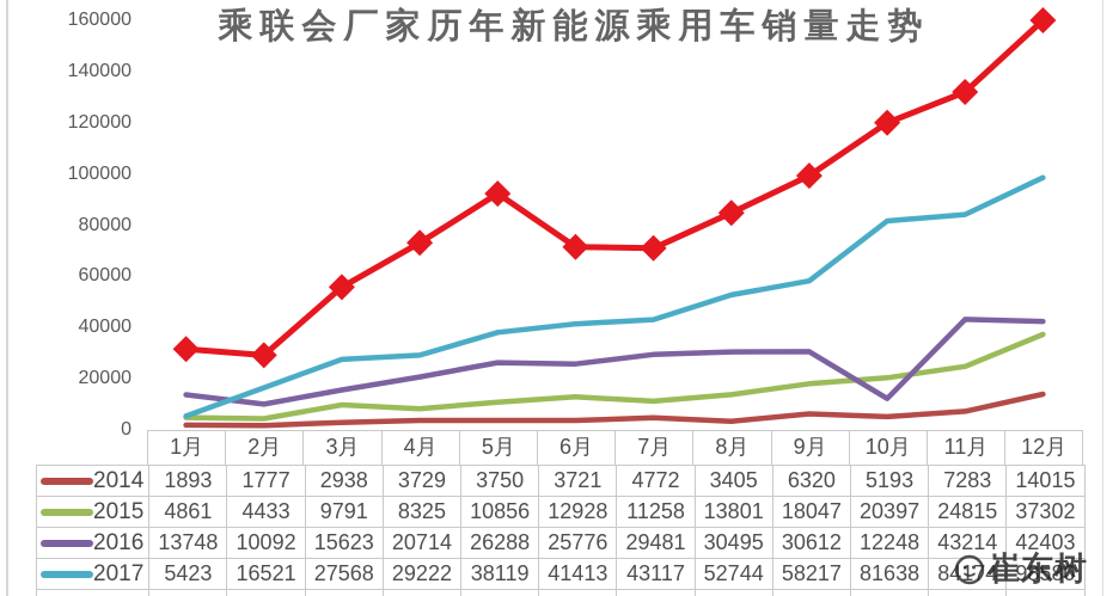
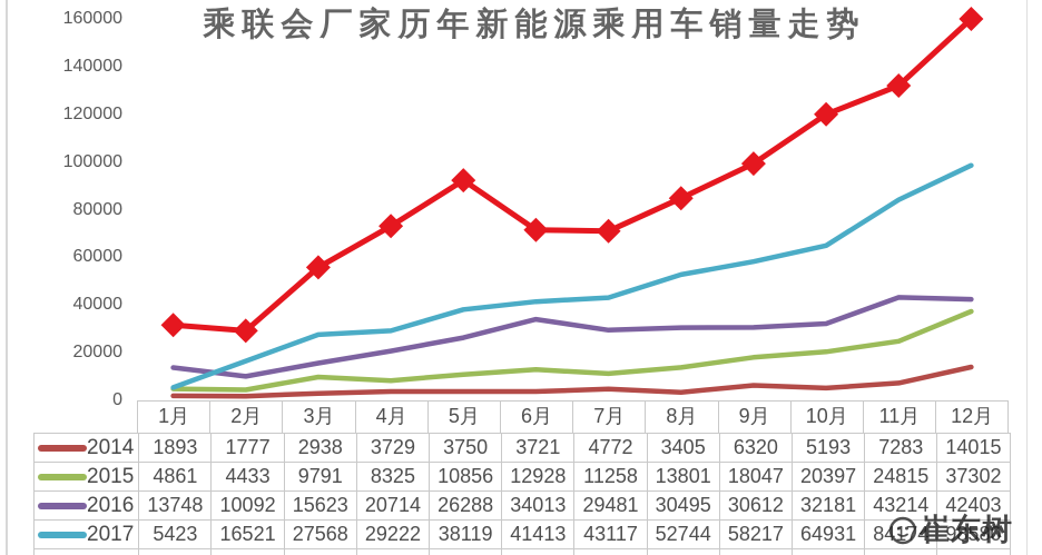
2016/6月: 25776 -> 34013
2016/10月: 12248 -> 32181
2017/10月: 81638 -> 64931
